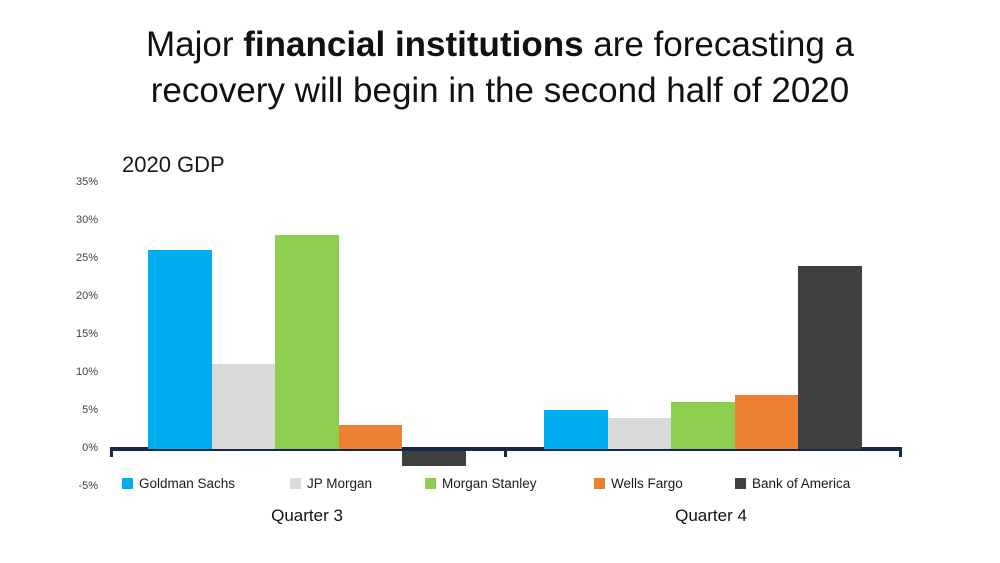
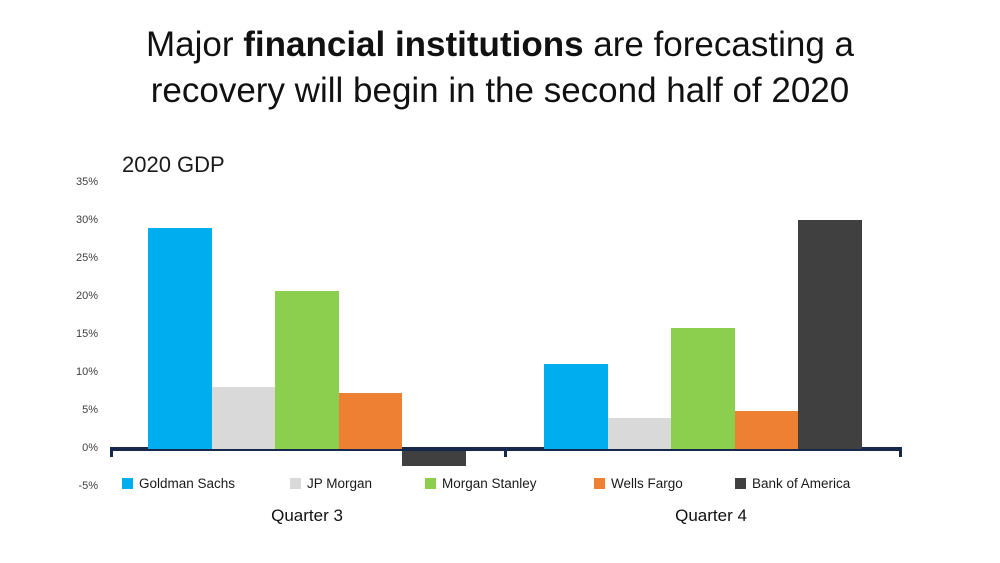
Goldman Sachs/Quarter 3: 26% -> 29%
JP Morgan/Quarter 3: 11% -> 8%
Morgan Stanley/Quarter 3: 28% -> 21%
Wells Fargo/Quarter 3: 3% -> 7%
Goldman Sachs/Quarter 4: 5% -> 11%
Morgan Stanley/Quarter 4: 6% -> 16%
Wells Fargo/Quarter 4: 7% -> 5%
Bank of America/Quarter 4: 24% -> 30%
